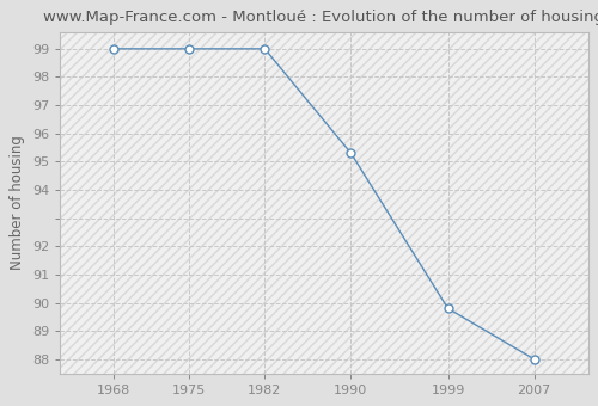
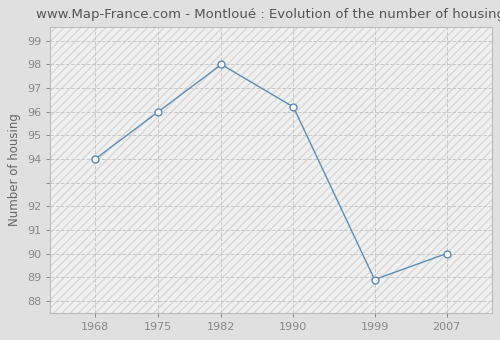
1968: 99.0 -> 94.0
1975: 99.0 -> 96.0
1982: 99.0 -> 98.0
1990: 95.3 -> 96.2
1999: 89.8 -> 88.9
2007: 88.0 -> 90.0
